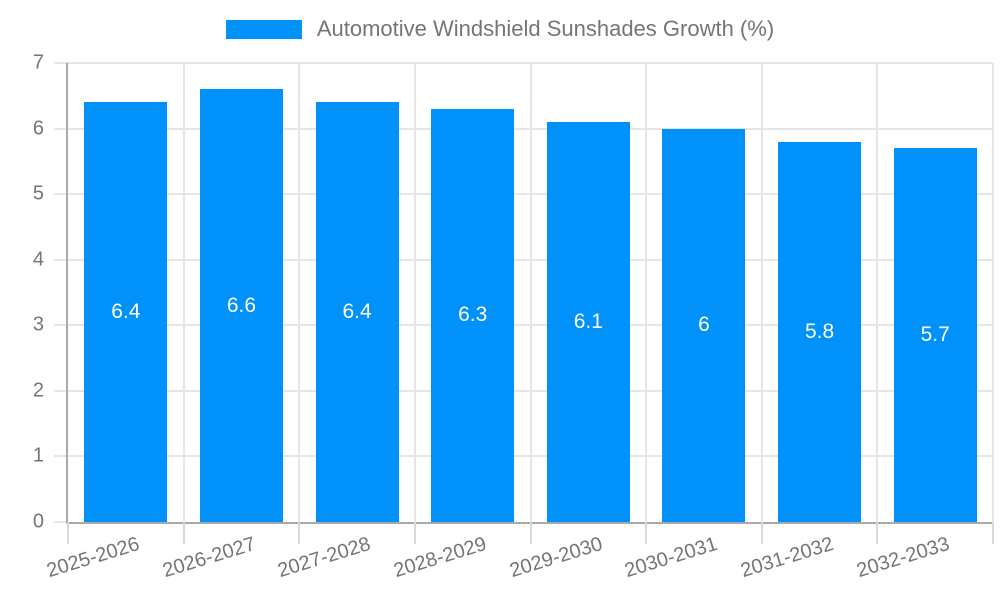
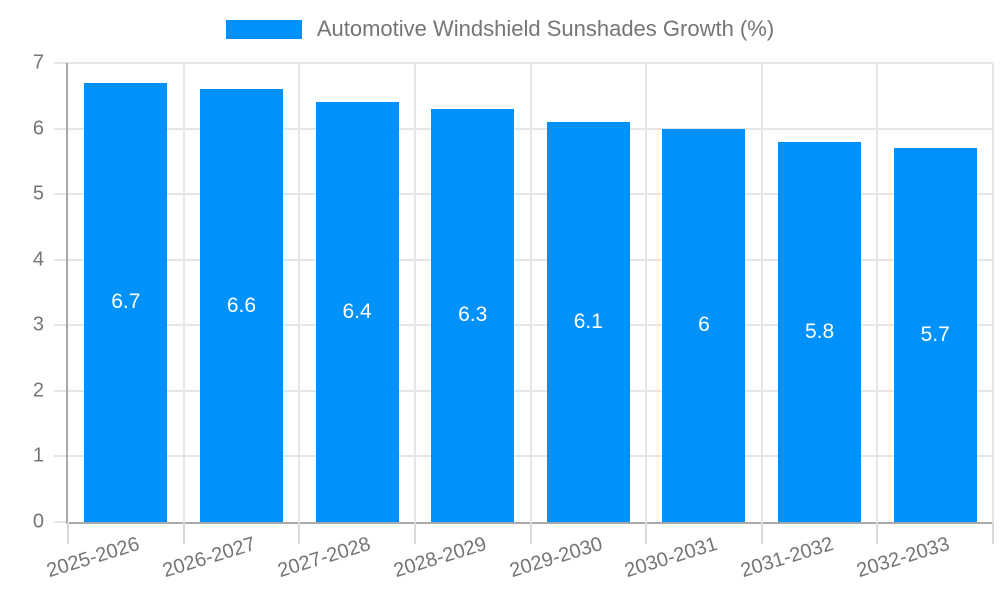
2025-2026: 6.4 -> 6.7
